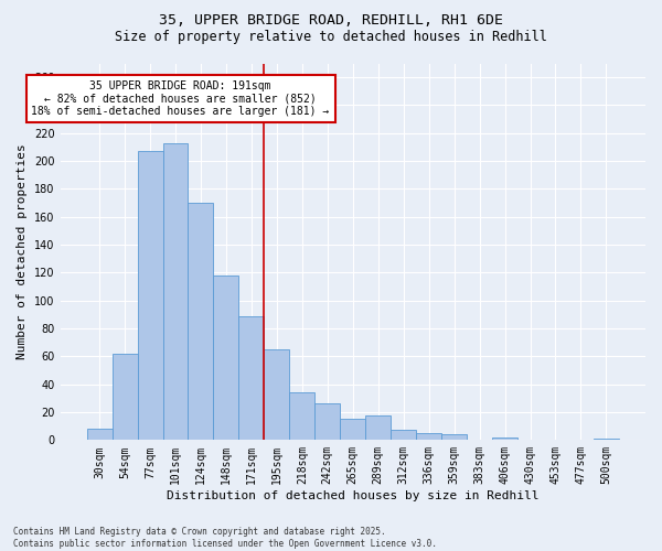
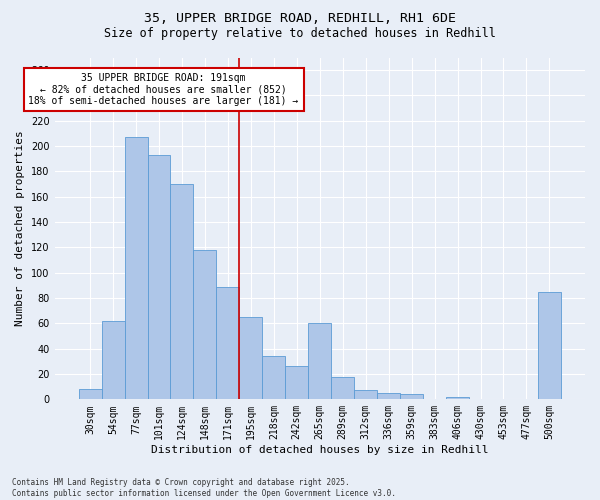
101sqm: 213 -> 193
265sqm: 15 -> 60
500sqm: 1 -> 85
